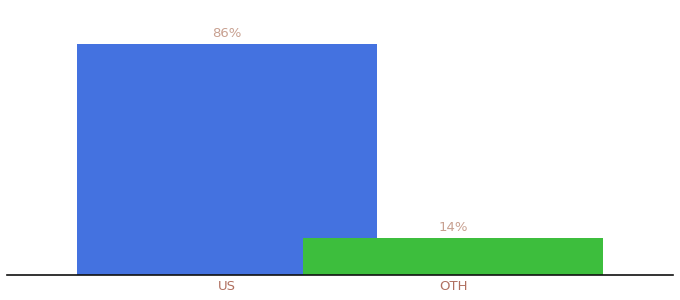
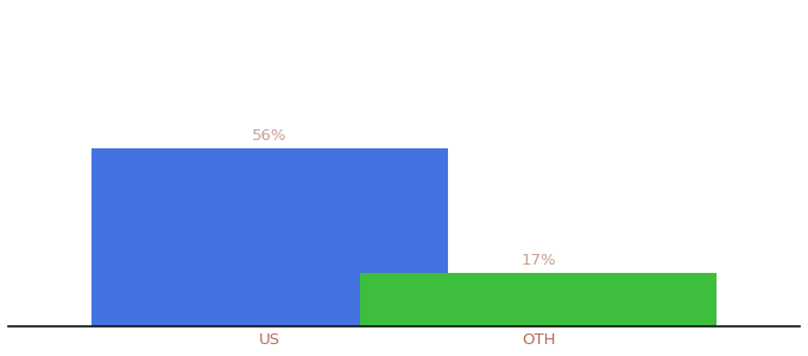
US: 86% -> 56%
OTH: 14% -> 17%
